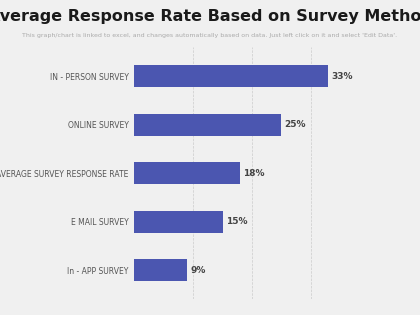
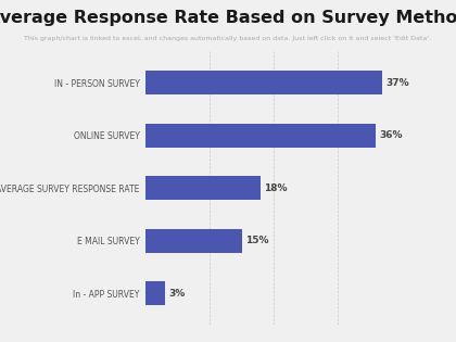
IN - PERSON SURVEY: 33% -> 37%
ONLINE SURVEY: 25% -> 36%
In - APP SURVEY: 9% -> 3%
